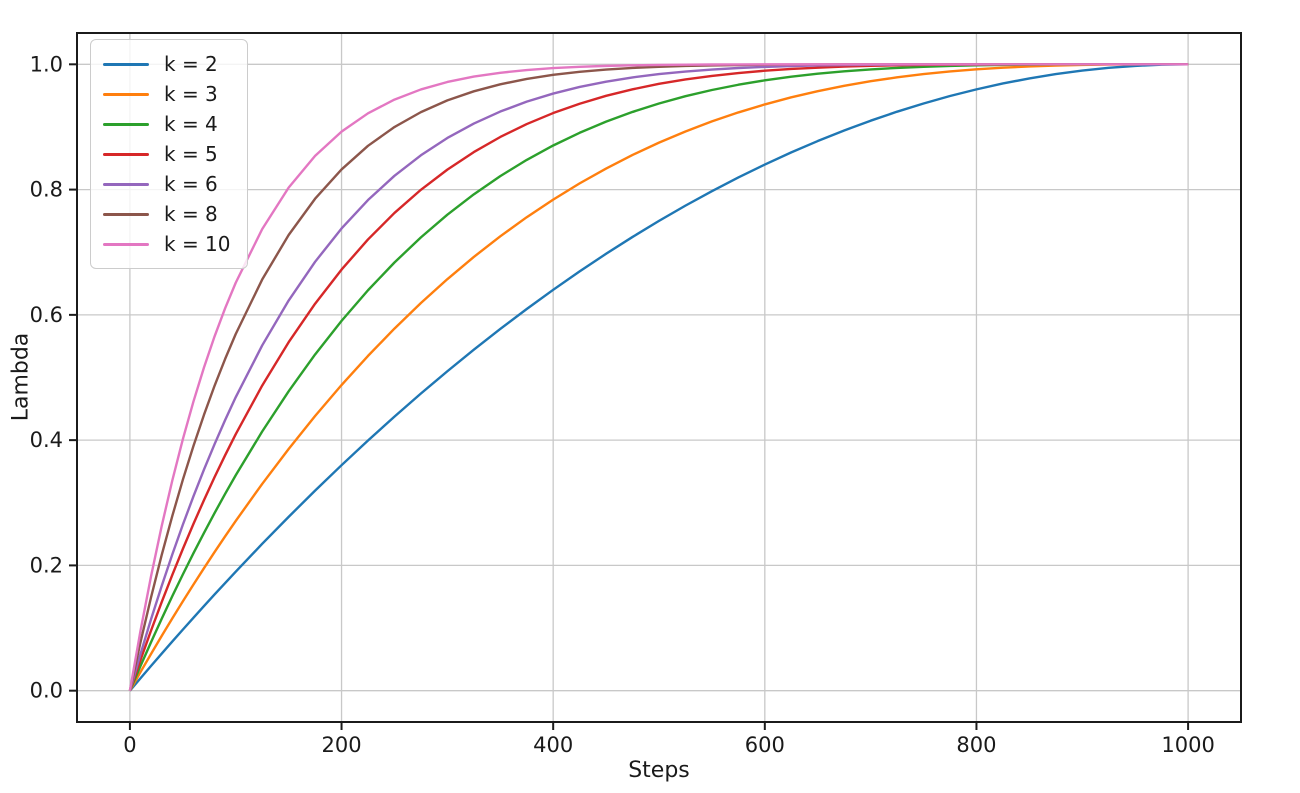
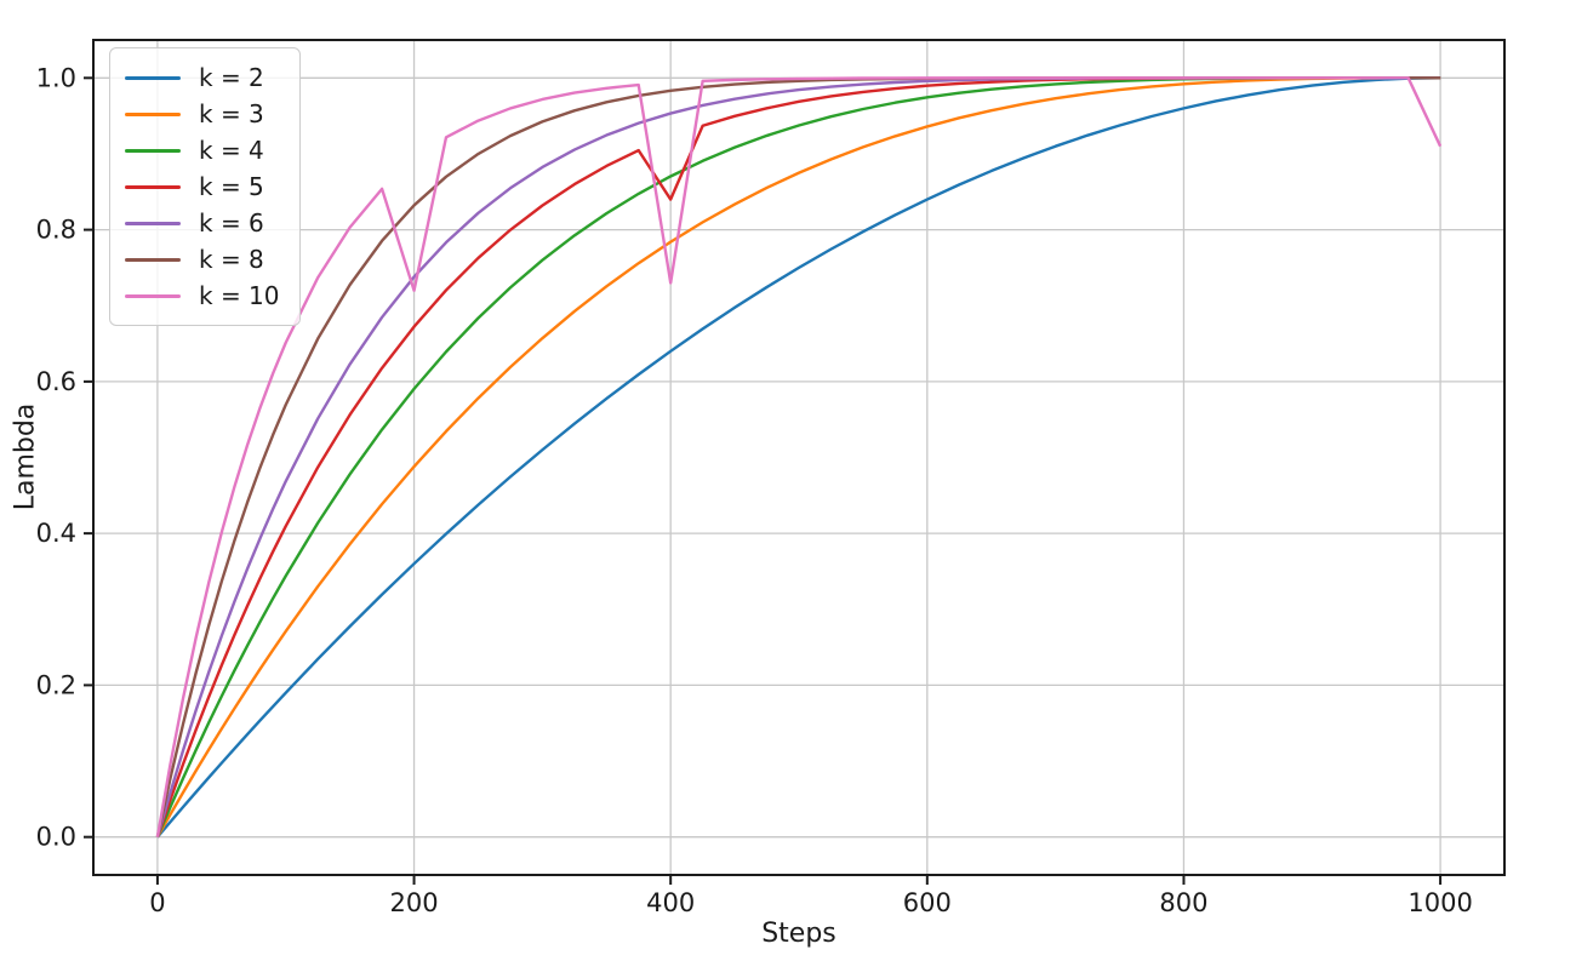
k = 10/200: 0.89 -> 0.72
k = 5/400: 0.92 -> 0.84
k = 10/400: 0.99 -> 0.73
k = 10/1000: 1.00 -> 0.91
